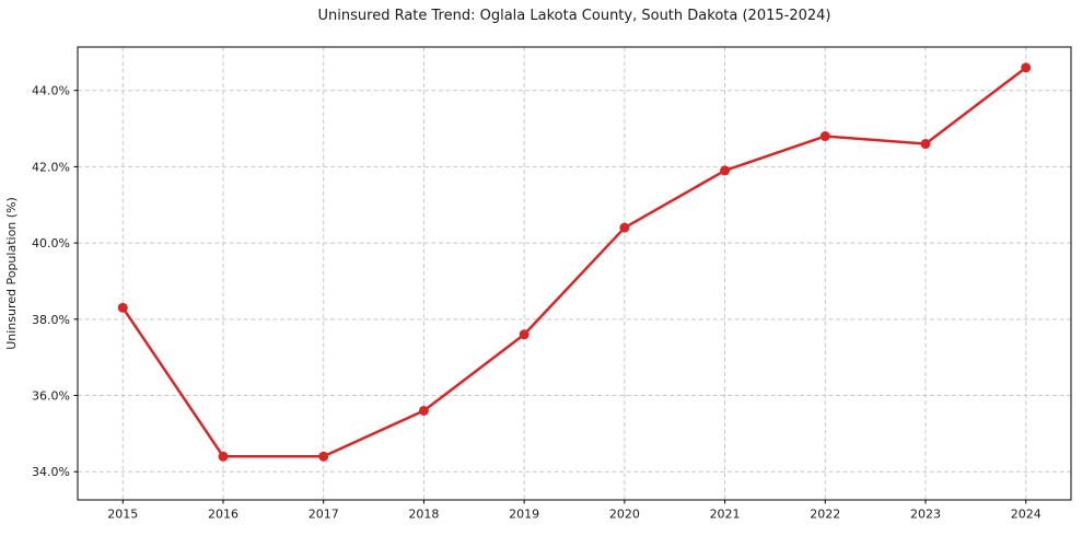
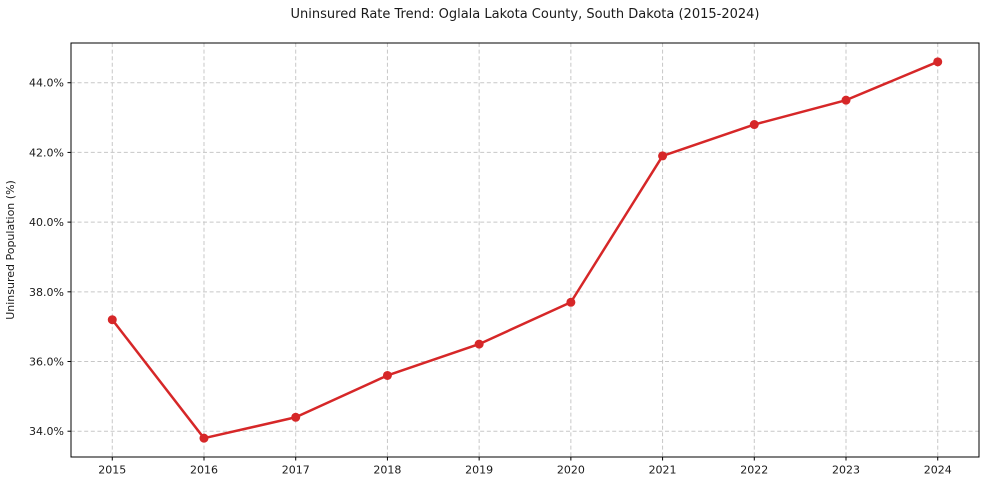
2015: 38.3% -> 37.2%
2016: 34.4% -> 33.8%
2019: 37.6% -> 36.5%
2020: 40.4% -> 37.7%
2023: 42.6% -> 43.5%
